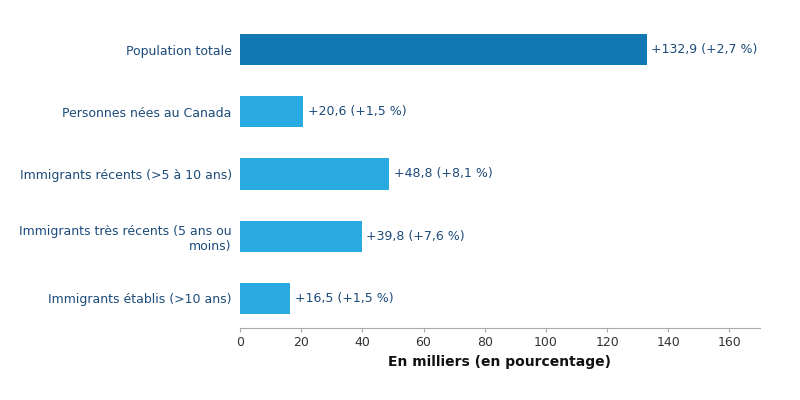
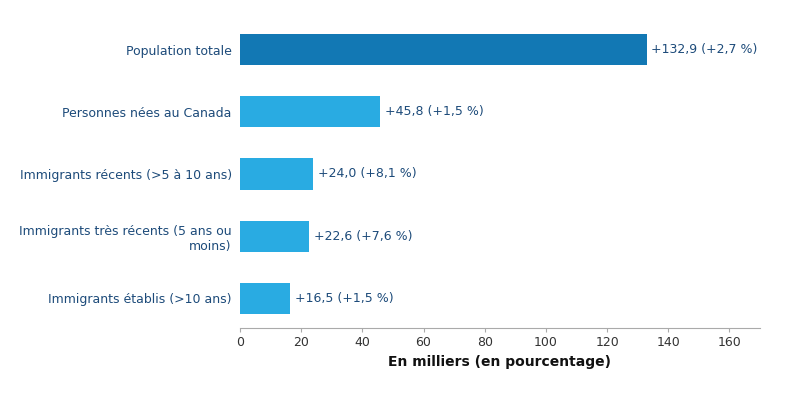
Personnes nées au Canada: +20,6 -> +45,8
Immigrants récents (>5 à 10 ans): +48,8 -> +24,0
Immigrants très récents (5 ans ou moins): +39,8 -> +22,6
